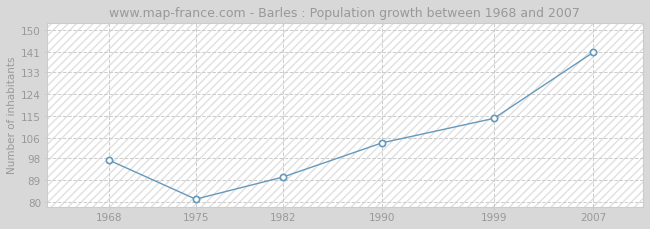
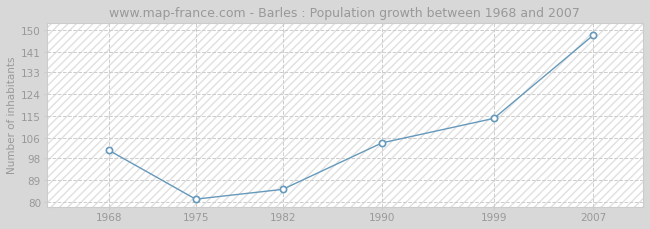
1968: 97 -> 101
1982: 90 -> 85
2007: 141 -> 148
